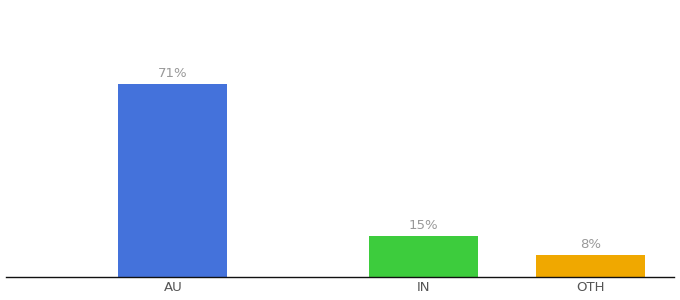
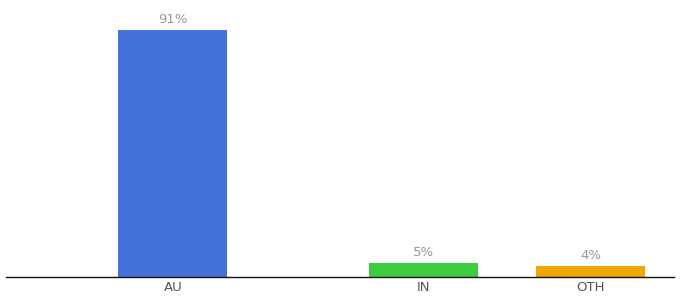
AU: 71% -> 91%
IN: 15% -> 5%
OTH: 8% -> 4%
